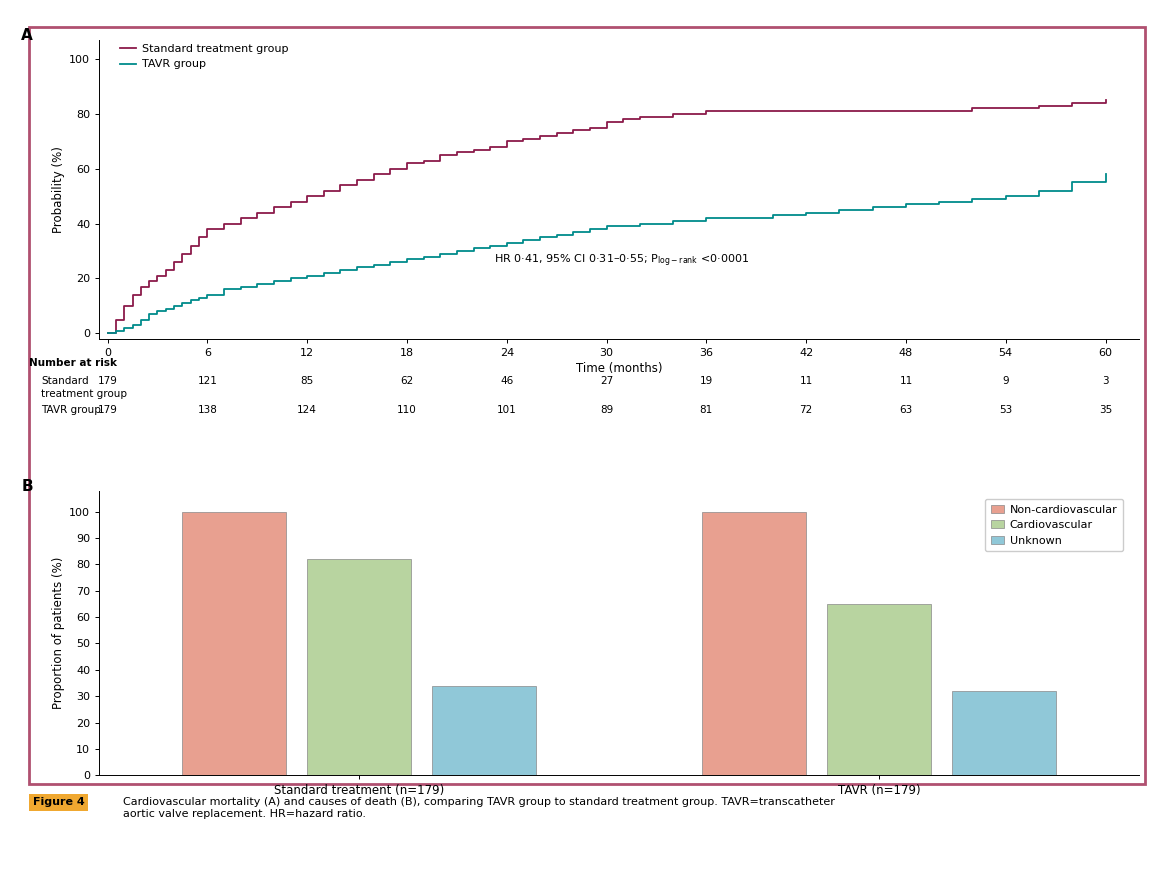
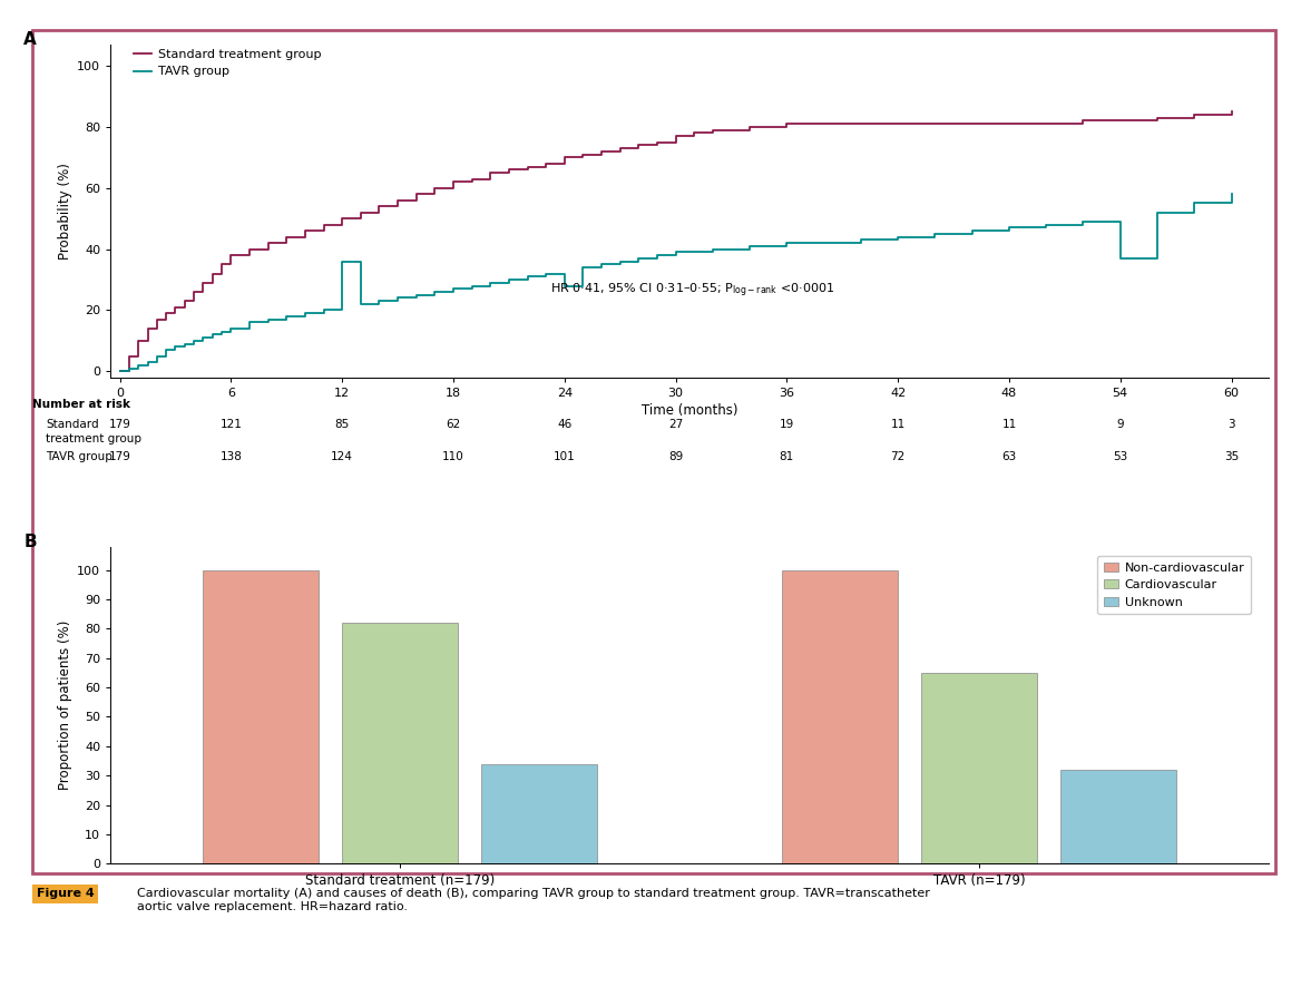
TAVR group/12: 21 -> 36
TAVR group/24: 33 -> 28
TAVR group/54: 50 -> 37
